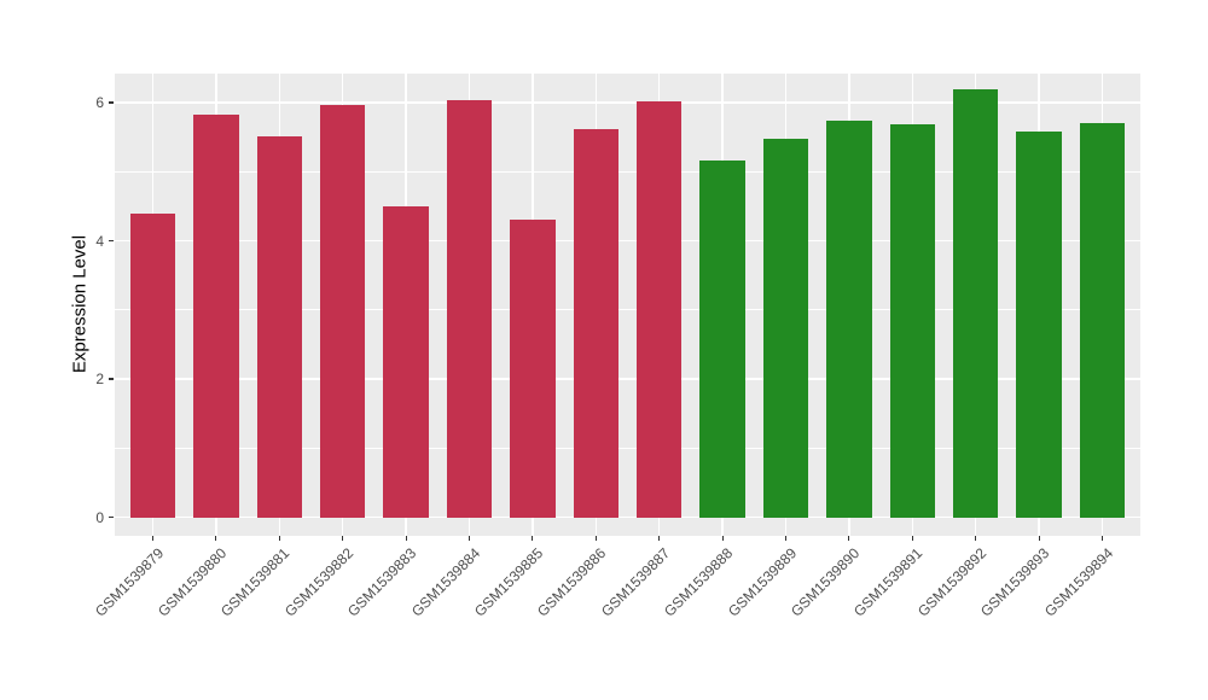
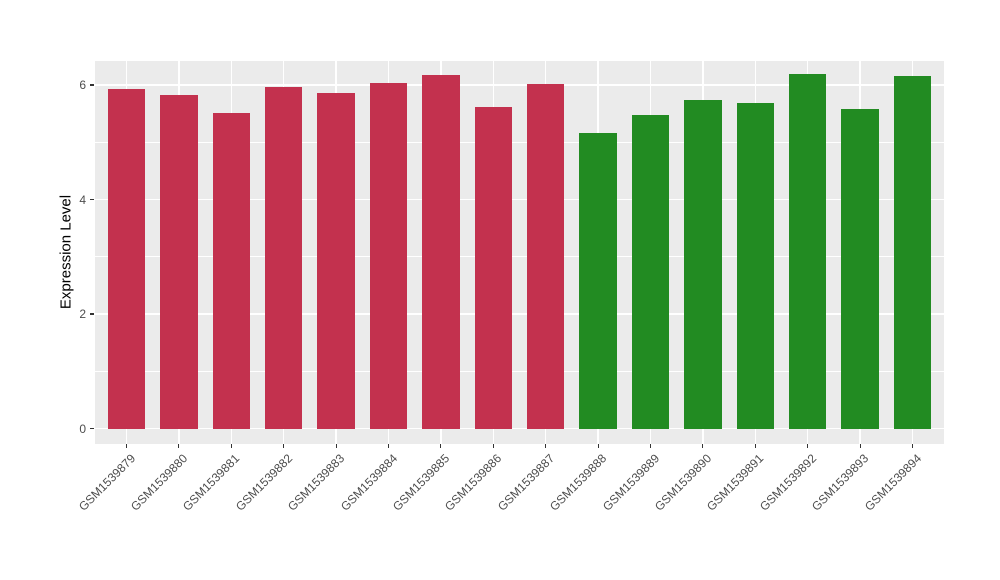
GSM1539879: 4.4 -> 5.9
GSM1539883: 4.5 -> 5.9
GSM1539885: 4.3 -> 6.2
GSM1539894: 5.7 -> 6.2
